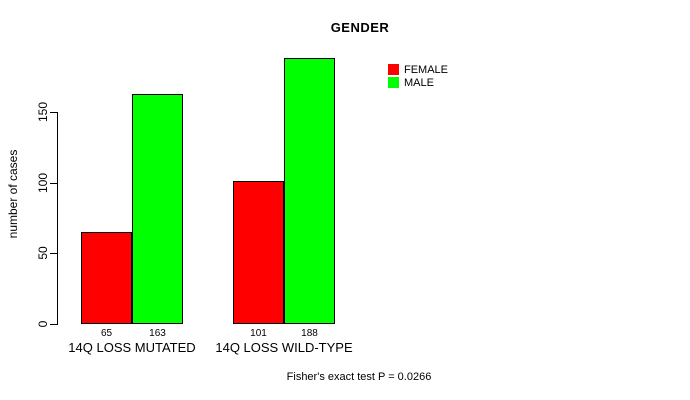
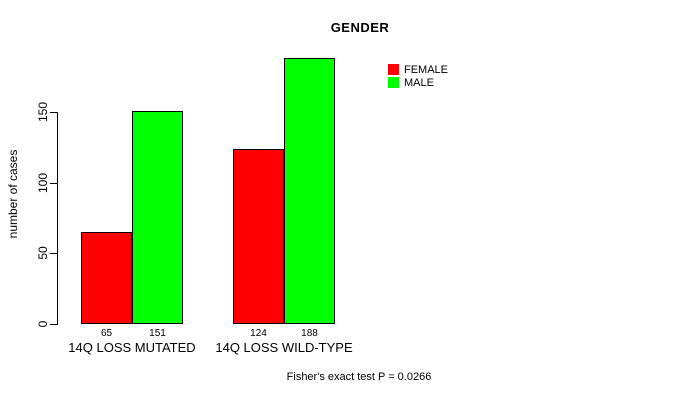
MALE/14Q LOSS MUTATED: 163 -> 151
FEMALE/14Q LOSS WILD-TYPE: 101 -> 124
